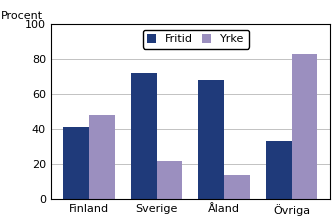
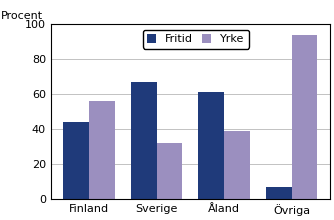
Fritid/Finland: 41 -> 44
Yrke/Finland: 48 -> 56
Fritid/Sverige: 72 -> 67
Yrke/Sverige: 22 -> 32
Fritid/Åland: 68 -> 61
Yrke/Åland: 14 -> 39
Fritid/Övriga: 33 -> 7
Yrke/Övriga: 83 -> 94
